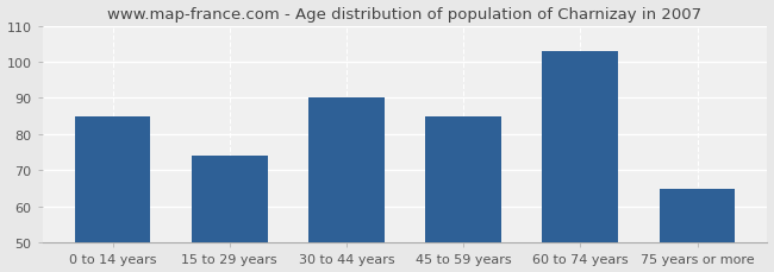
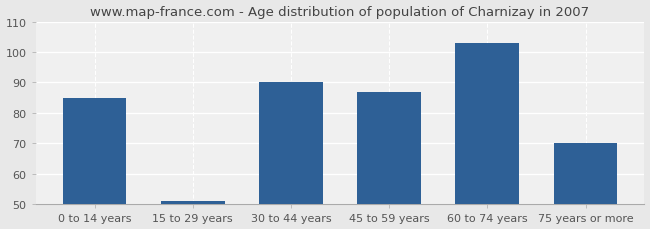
15 to 29 years: 74 -> 51
45 to 59 years: 85 -> 87
75 years or more: 65 -> 70
